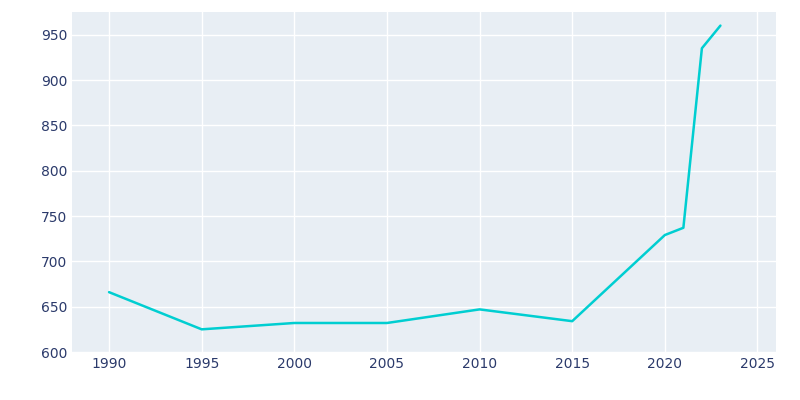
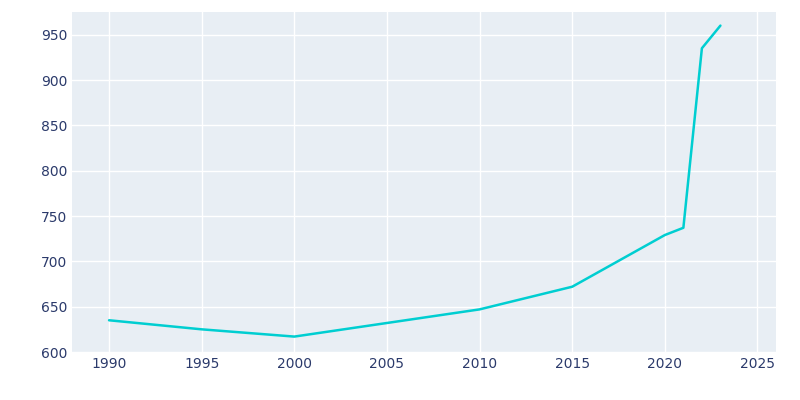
1990: 666 -> 635
2000: 632 -> 617
2015: 634 -> 672
